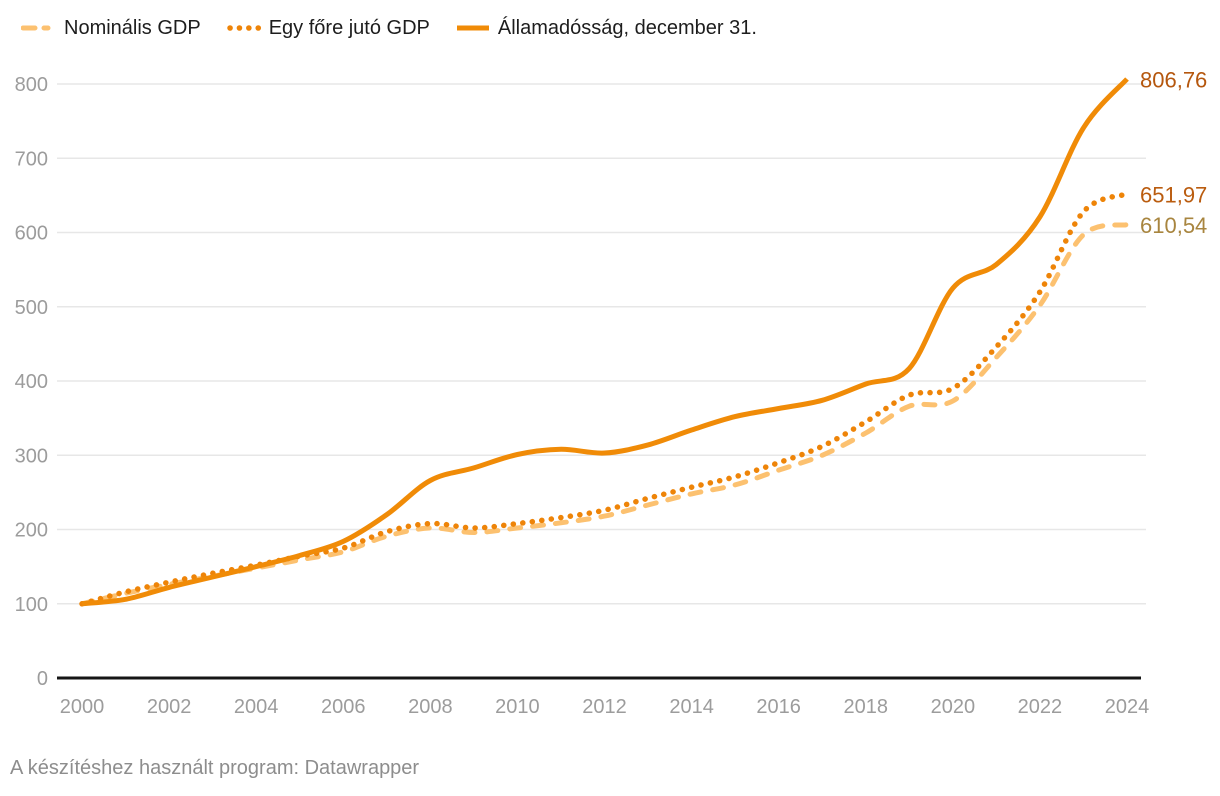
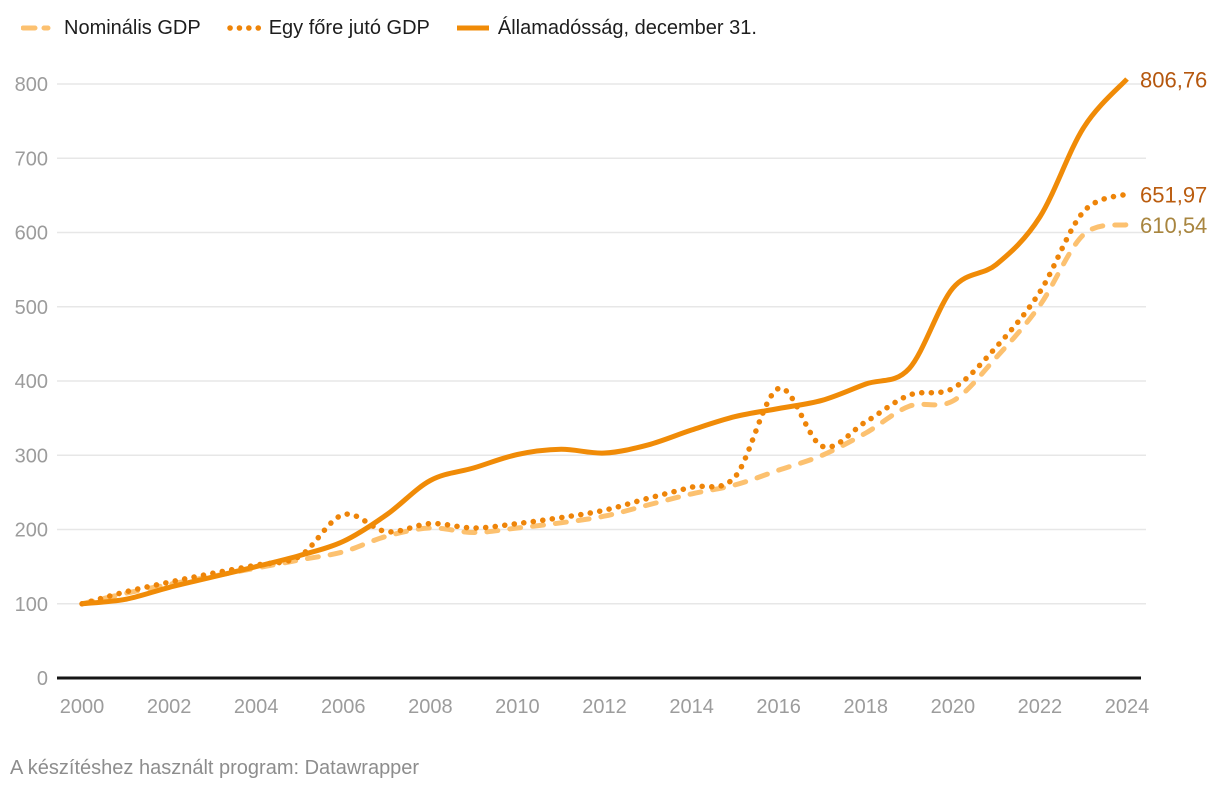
Egy főre jutó GDP/2006: 180 -> 220
Egy főre jutó GDP/2016: 290 -> 390
